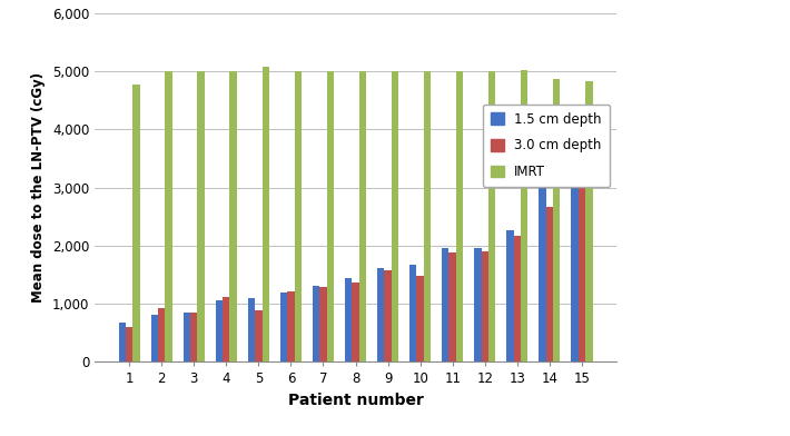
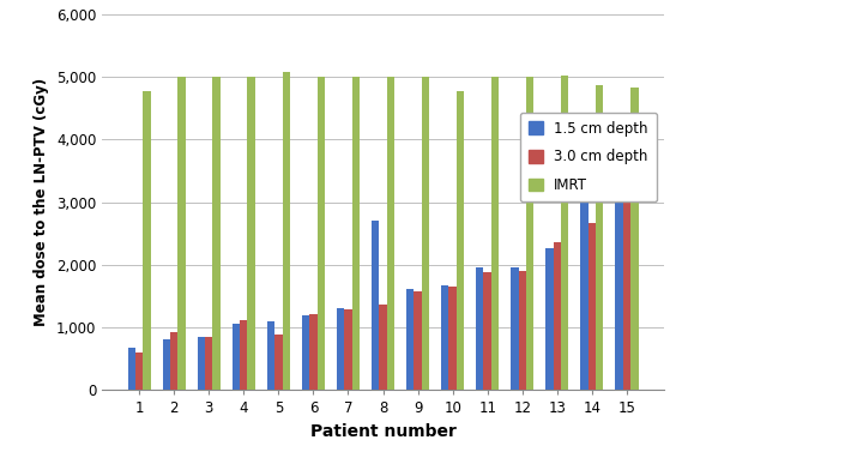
1.5 cm depth/8: 1,450 -> 2,700
3.0 cm depth/10: 1,480 -> 1,660
IMRT/10: 5,010 -> 4,780
3.0 cm depth/13: 2,160 -> 2,360
